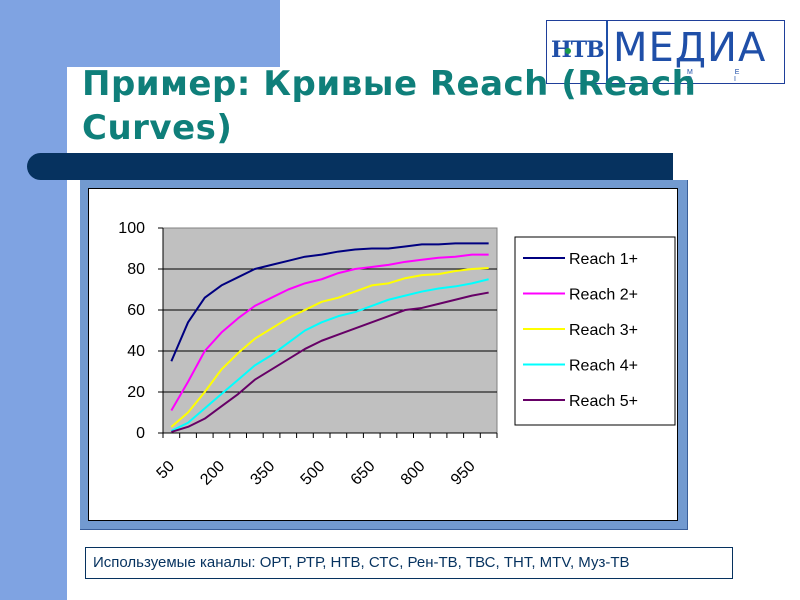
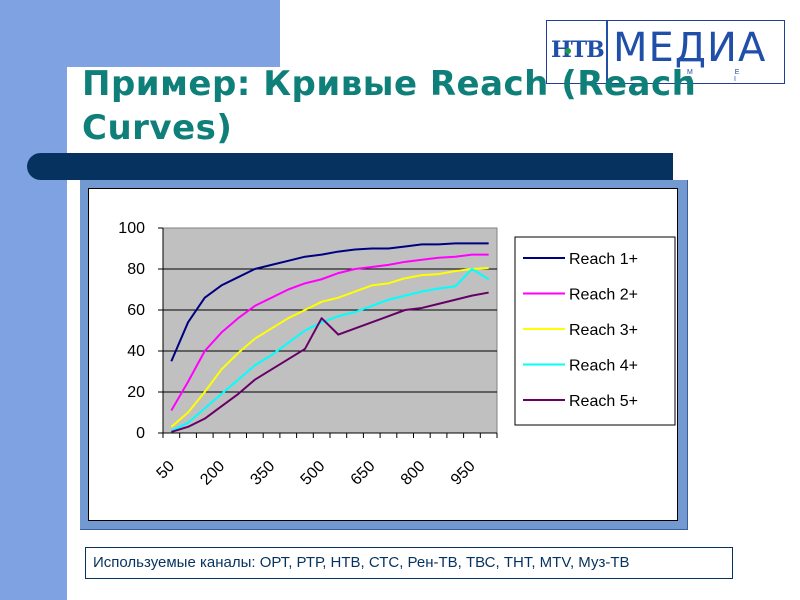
Reach 5+/500: 45 -> 56
Reach 4+/950: 73 -> 80
